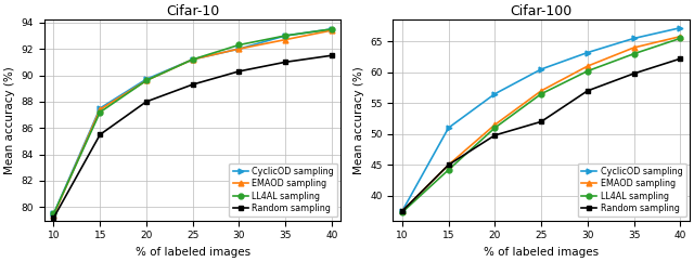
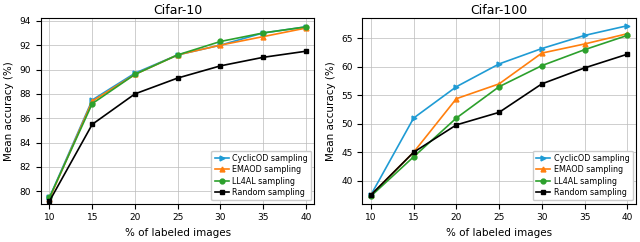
Cifar-100/EMAOD sampling/20: 51.5 -> 54.4
Cifar-100/EMAOD sampling/30: 61.0 -> 62.4
